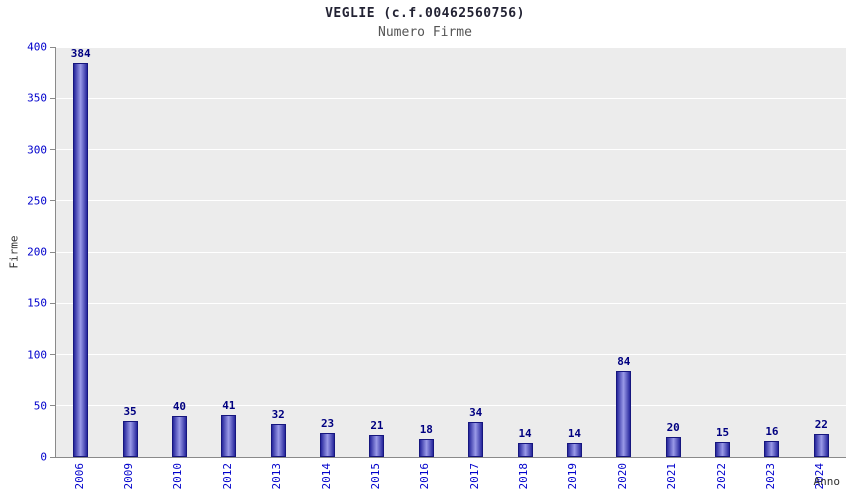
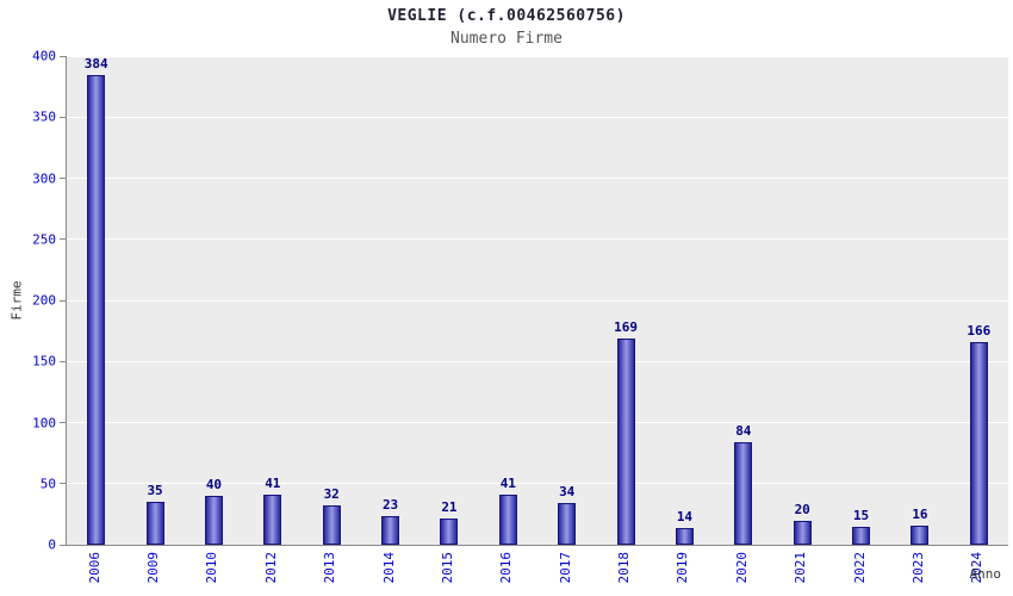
2016: 18 -> 41
2018: 14 -> 169
2024: 22 -> 166
